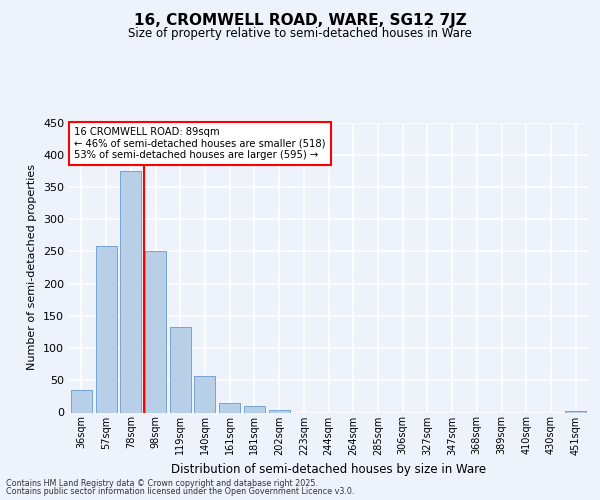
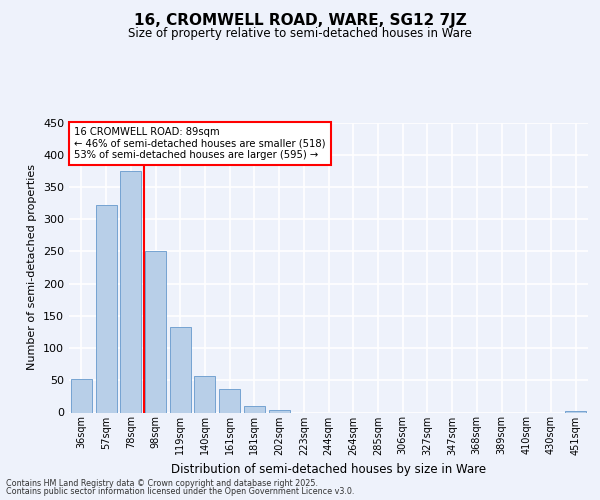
36sqm: 35 -> 52
57sqm: 258 -> 322
161sqm: 14 -> 36
